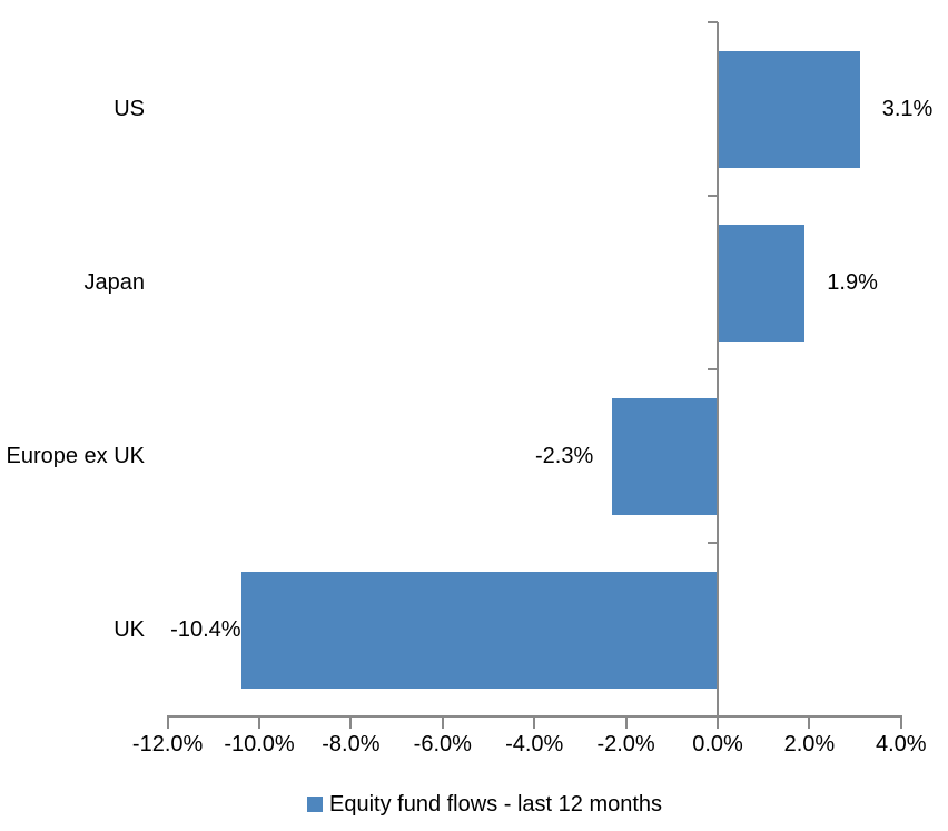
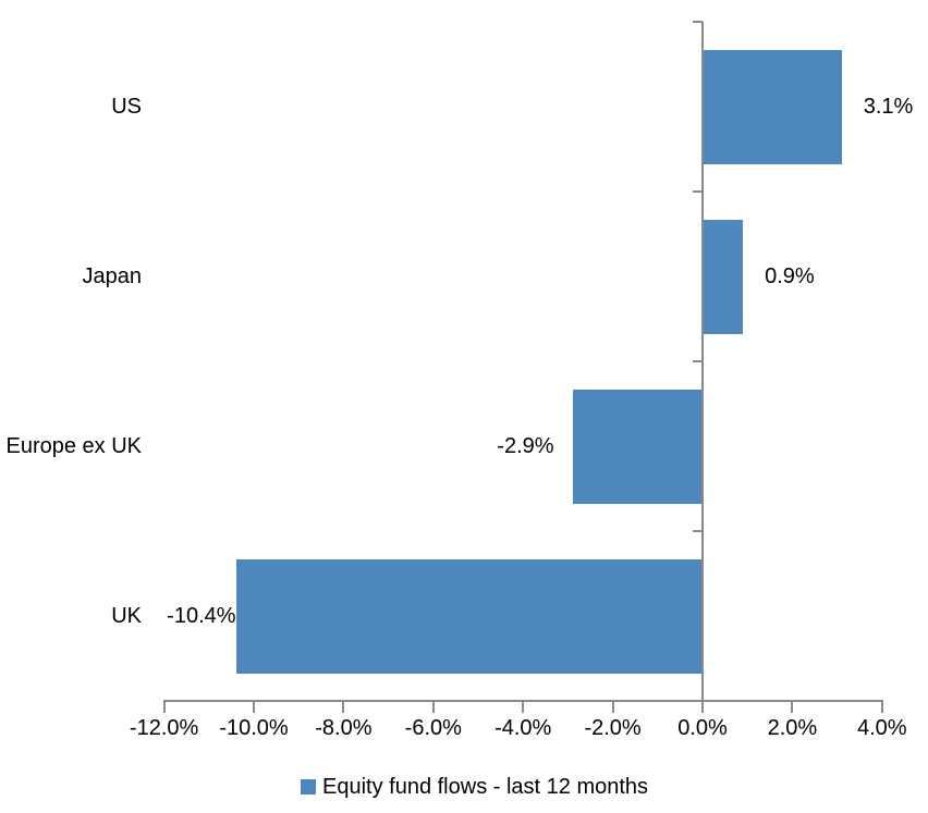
Japan: 1.9% -> 0.9%
Europe ex UK: -2.3% -> -2.9%
